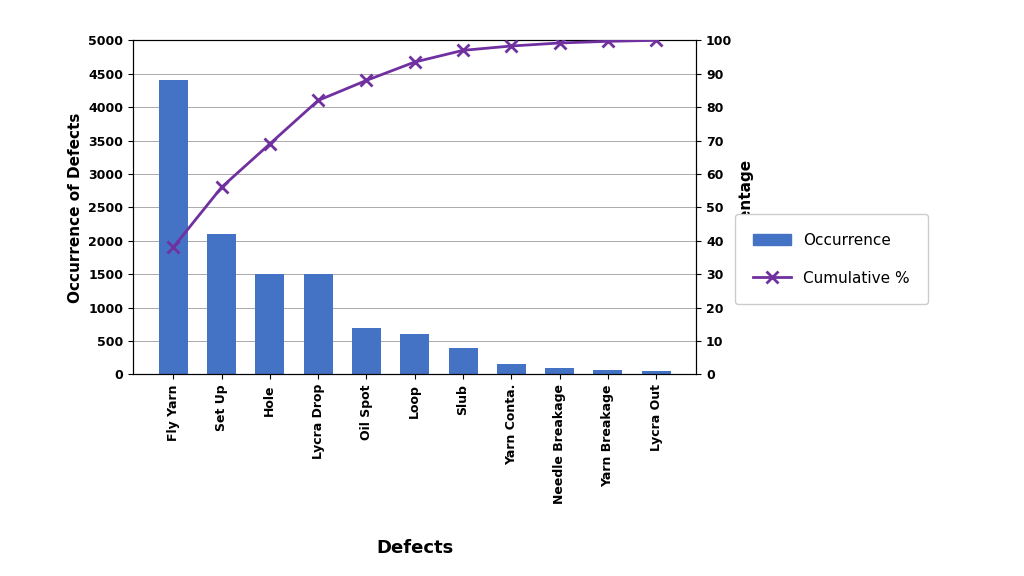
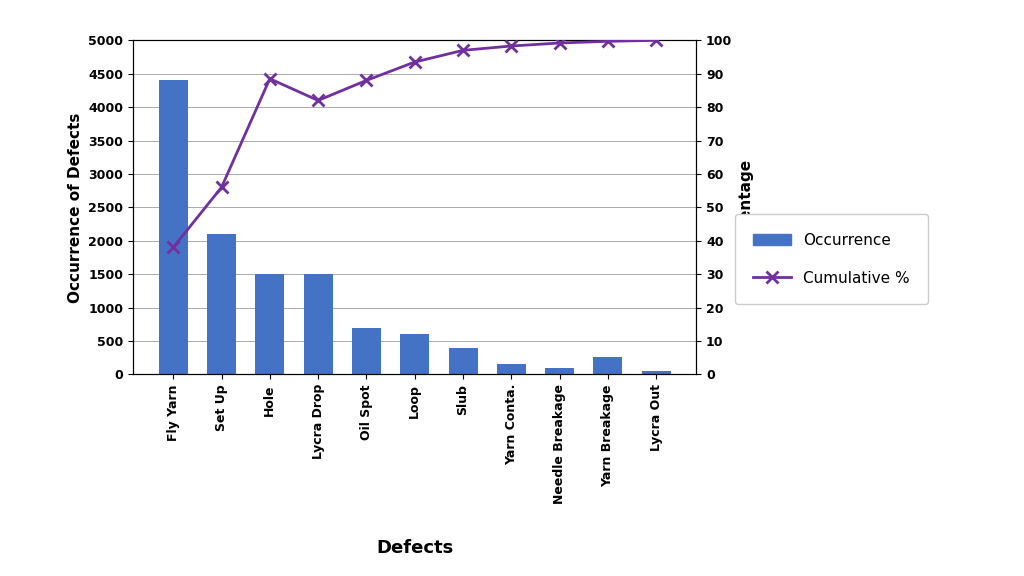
Cumulative %/Hole: 69.0 -> 88.5
Occurrence/Yarn Breakage: 60 -> 260
